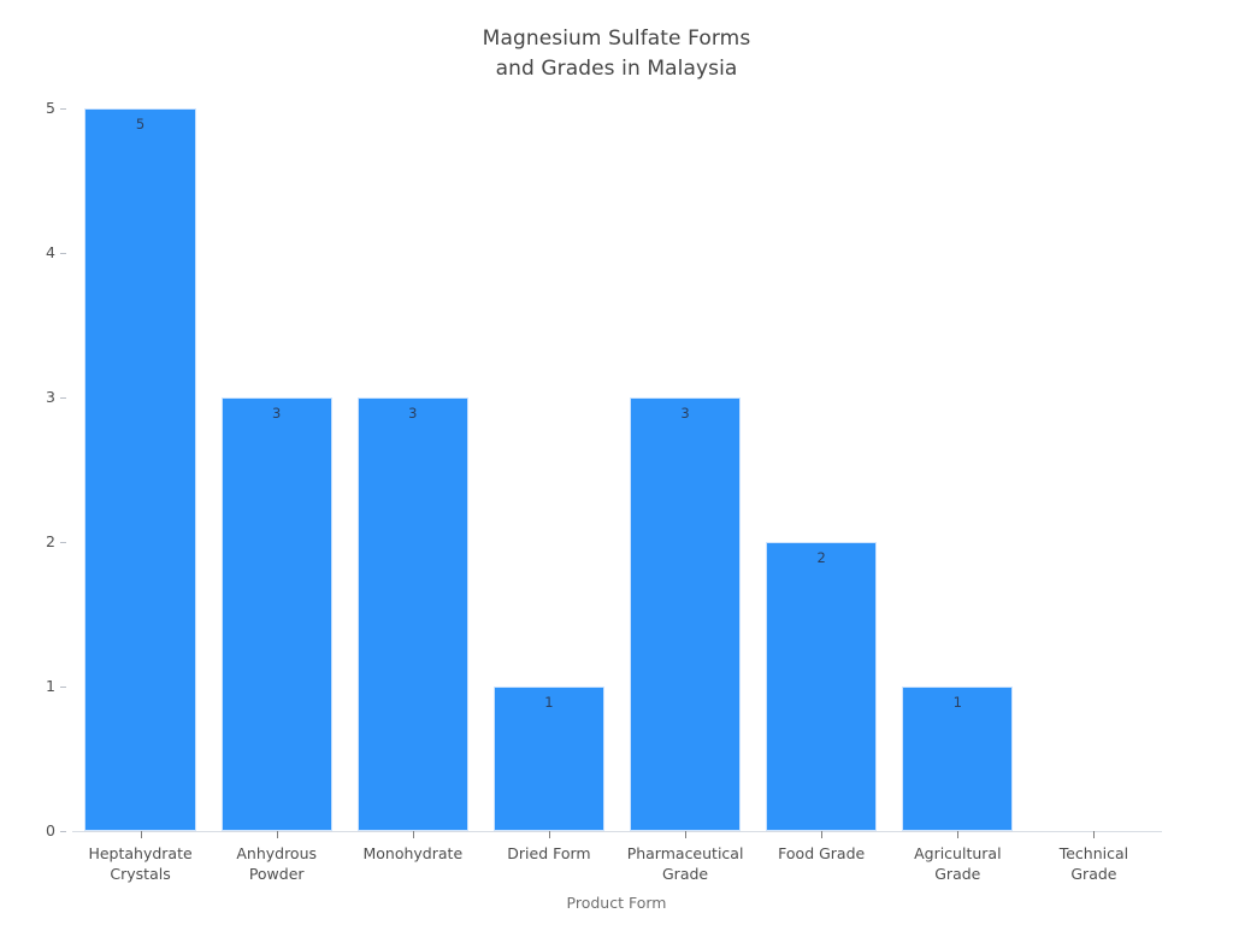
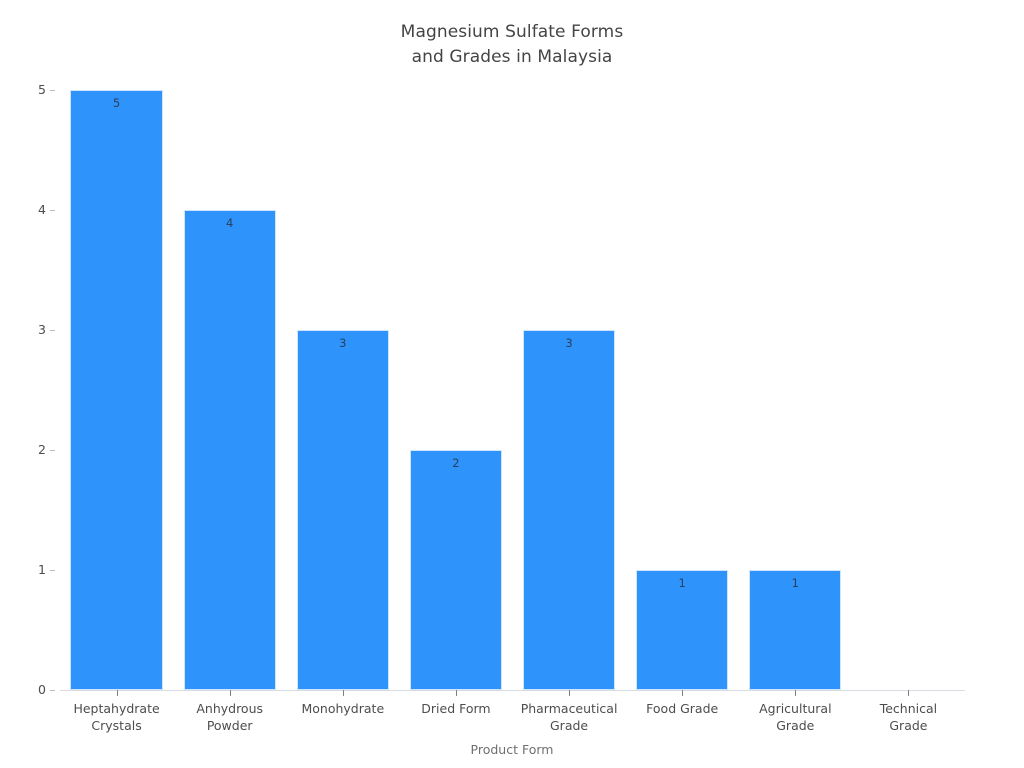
Anhydrous Powder: 3 -> 4
Dried Form: 1 -> 2
Food Grade: 2 -> 1
